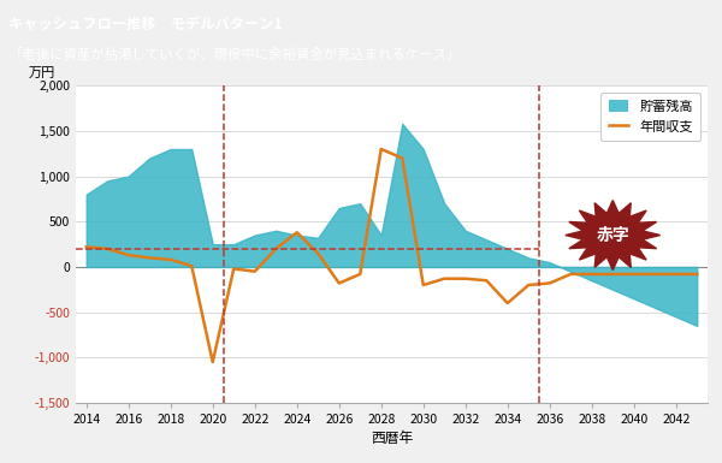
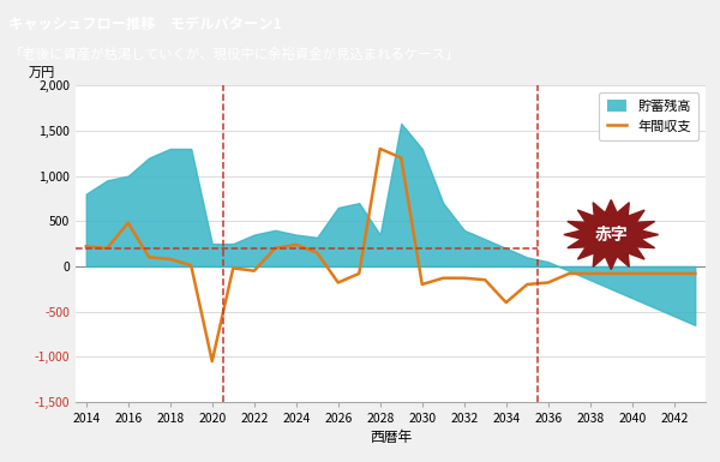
年間収支/2016: 130 -> 480
年間収支/2024: 380 -> 240
